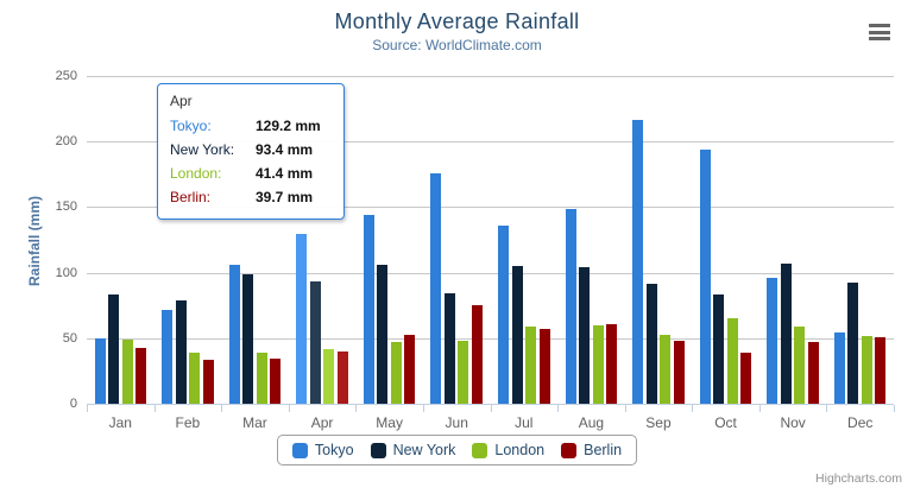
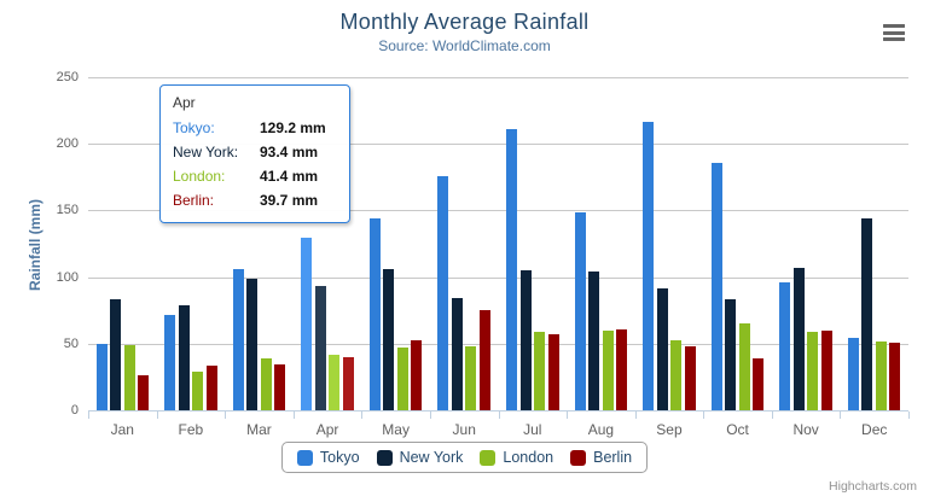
Berlin/Jan: 42 -> 26
London/Feb: 39 -> 29
Tokyo/Jul: 136 -> 211
Tokyo/Oct: 194 -> 186
Berlin/Nov: 47 -> 60
New York/Dec: 92 -> 144
